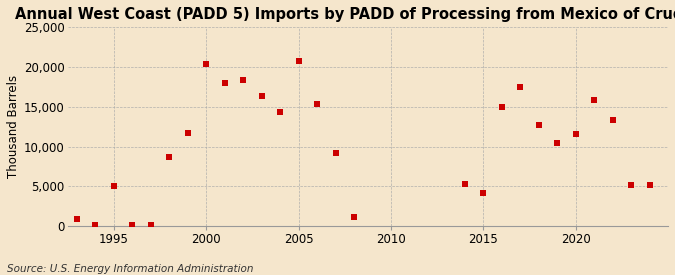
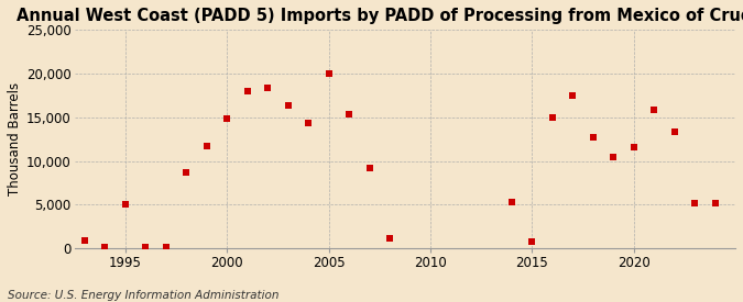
2000: 20,400 -> 14,900
2005: 20,800 -> 20,000
2015: 4,200 -> 800
